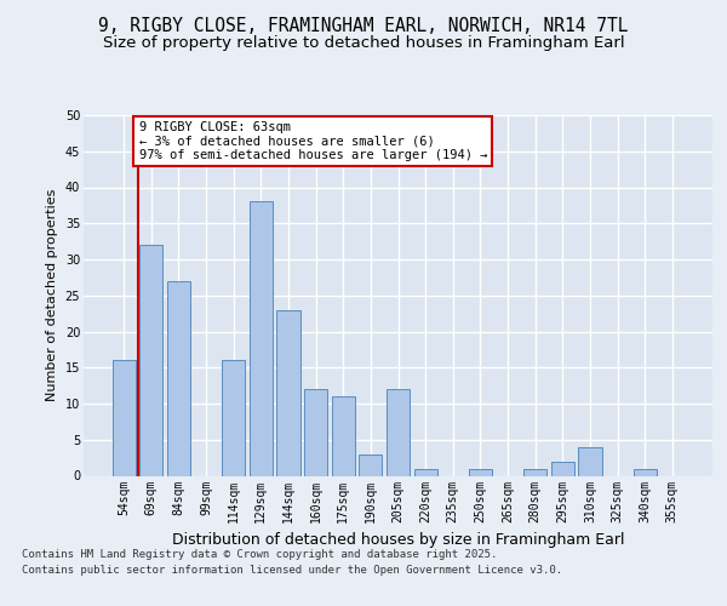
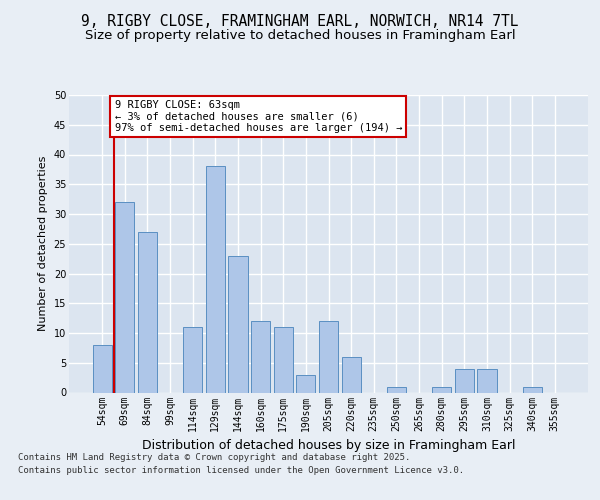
54sqm: 16 -> 8
114sqm: 16 -> 11
220sqm: 1 -> 6
295sqm: 2 -> 4
